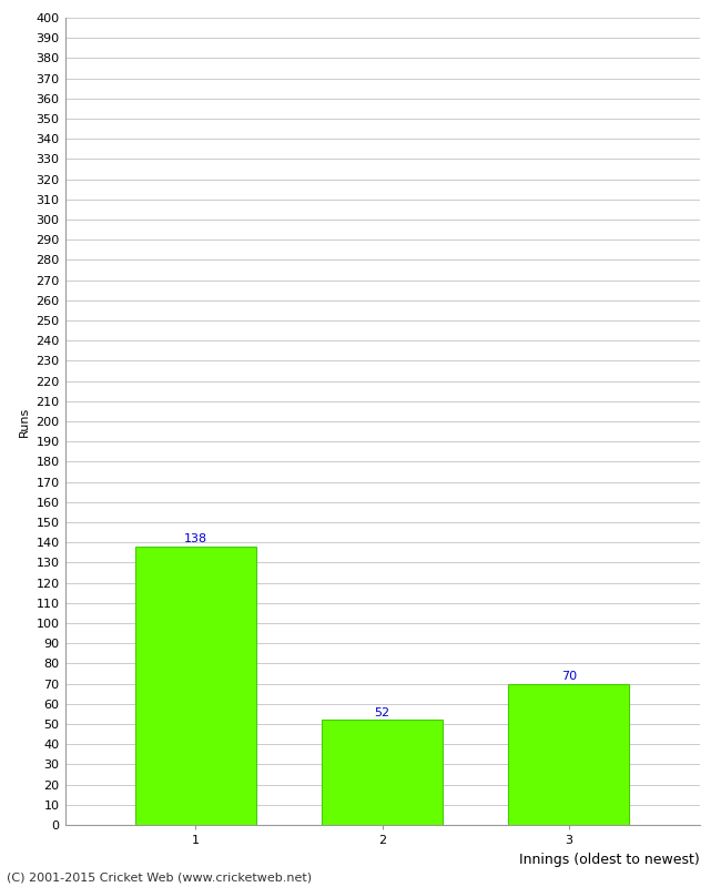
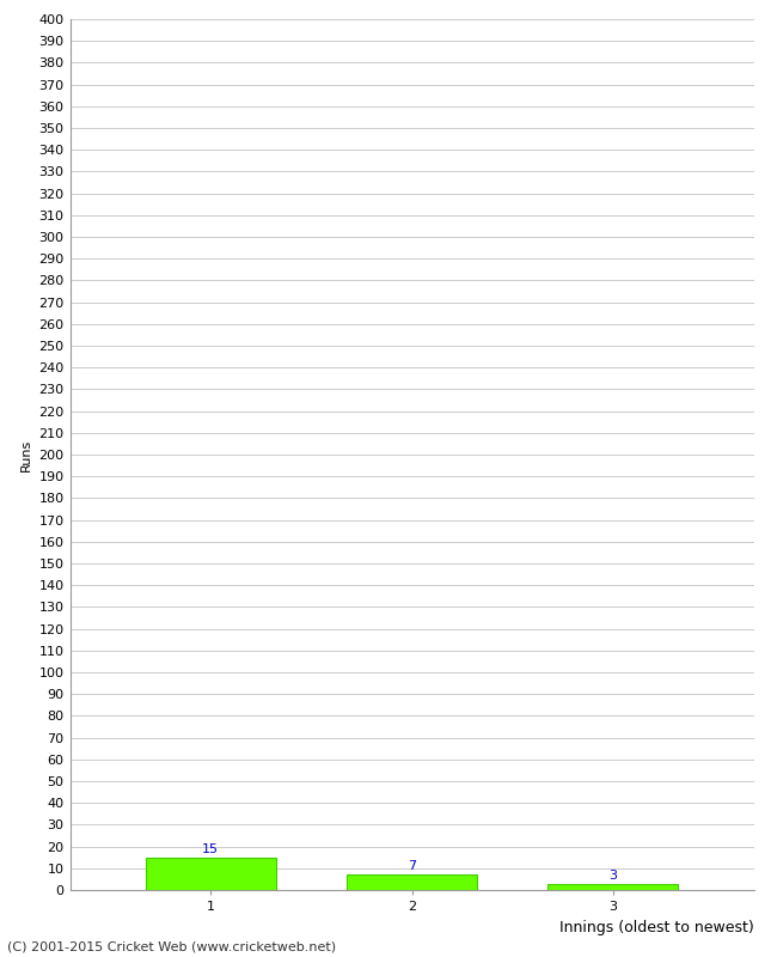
1: 138 -> 15
2: 52 -> 7
3: 70 -> 3
